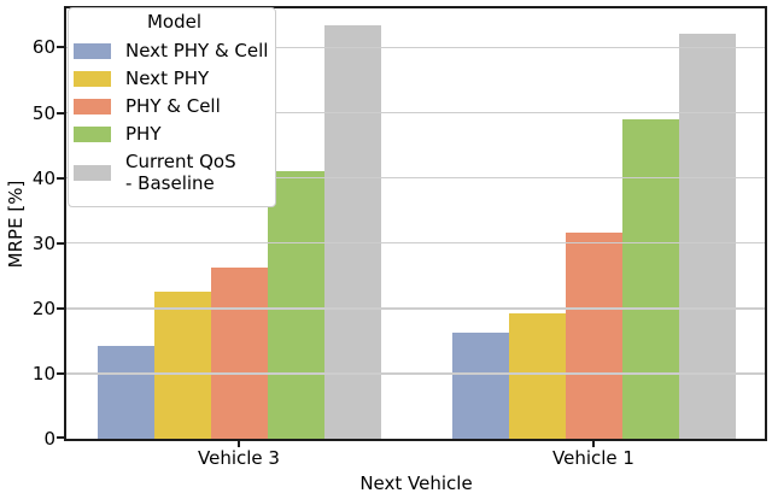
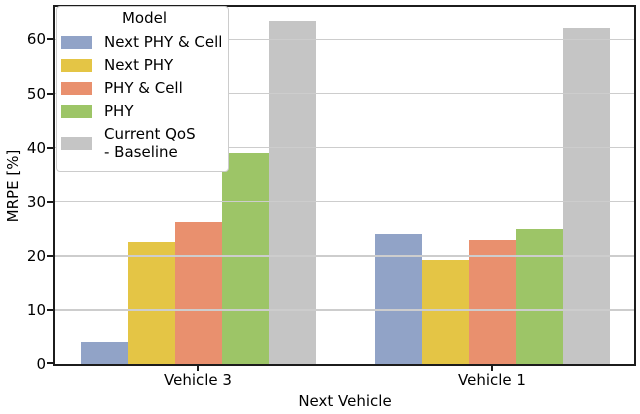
Next PHY & Cell/Vehicle 3: 14 -> 4
PHY/Vehicle 3: 41 -> 39
Next PHY & Cell/Vehicle 1: 16 -> 24
PHY & Cell/Vehicle 1: 32 -> 23
PHY/Vehicle 1: 49 -> 25
